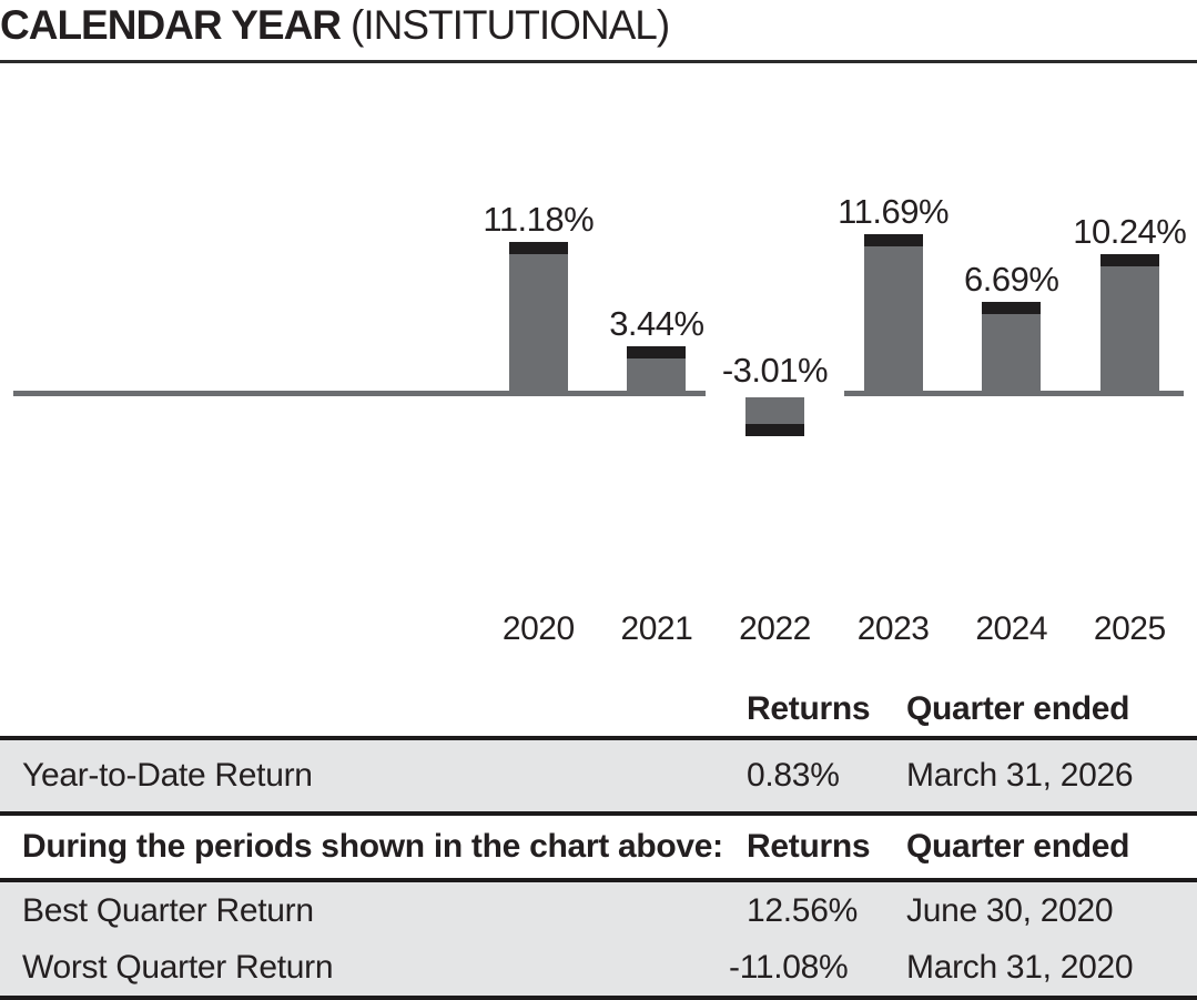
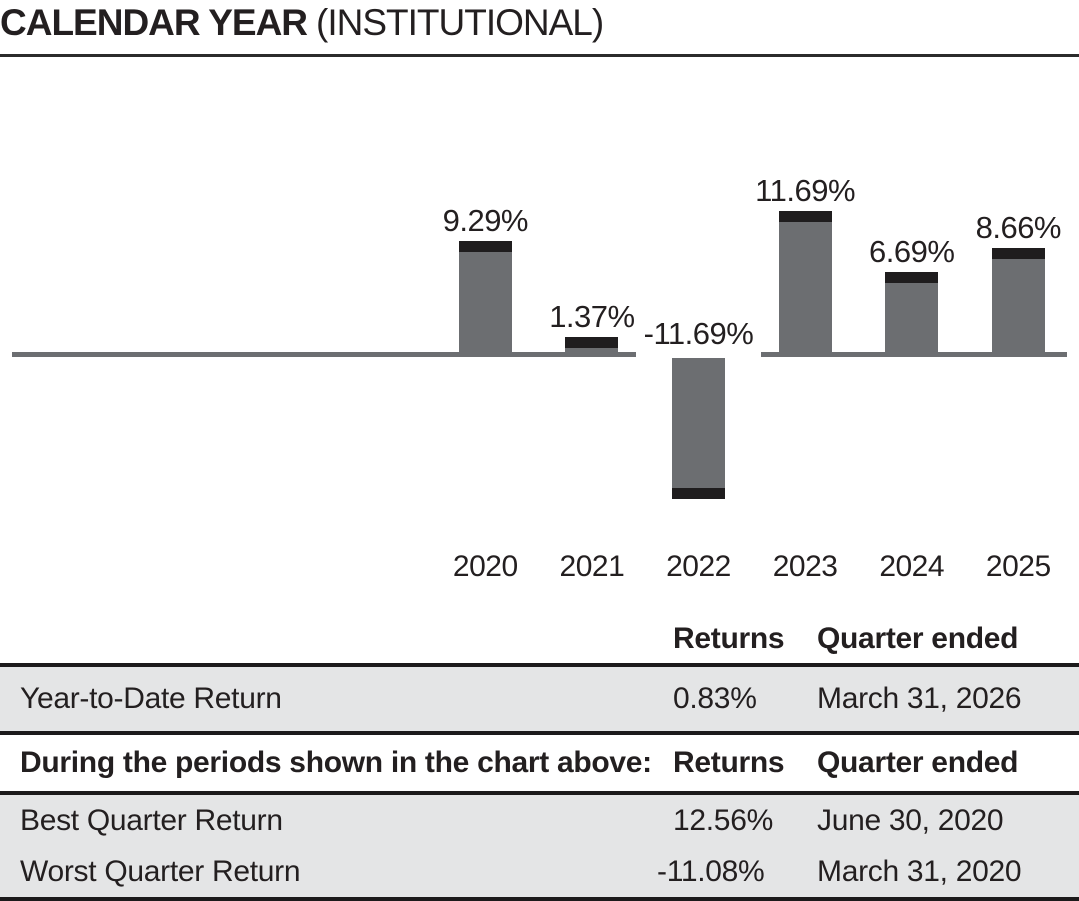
2020: 11.18% -> 9.29%
2021: 3.44% -> 1.37%
2022: -3.01% -> -11.69%
2025: 10.24% -> 8.66%
